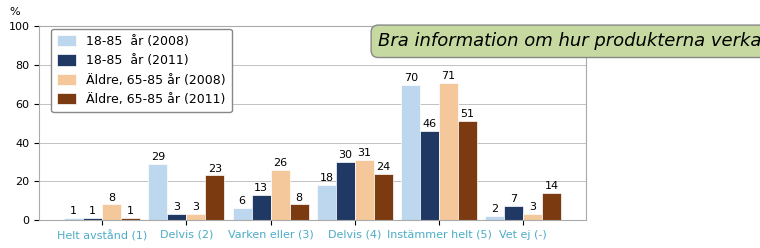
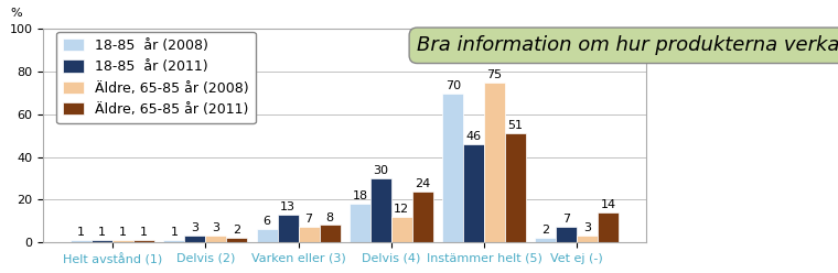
Äldre, 65-85 år (2008)/Helt avstånd (1): 8 -> 1
18-85 år (2008)/Delvis (2): 29 -> 1
Äldre, 65-85 år (2011)/Delvis (2): 23 -> 2
Äldre, 65-85 år (2008)/Varken eller (3): 26 -> 7
Äldre, 65-85 år (2008)/Delvis (4): 31 -> 12
Äldre, 65-85 år (2008)/Instämmer helt (5): 71 -> 75
